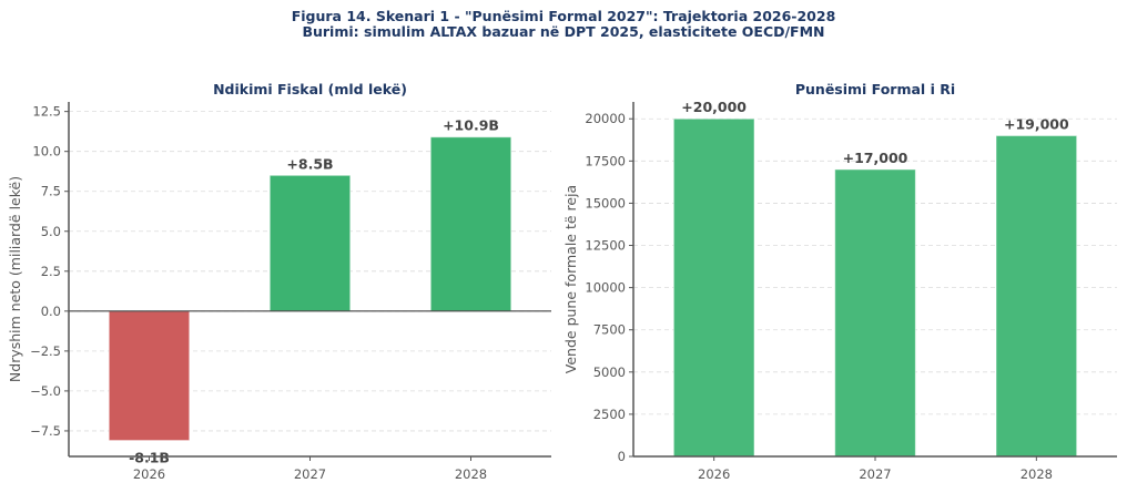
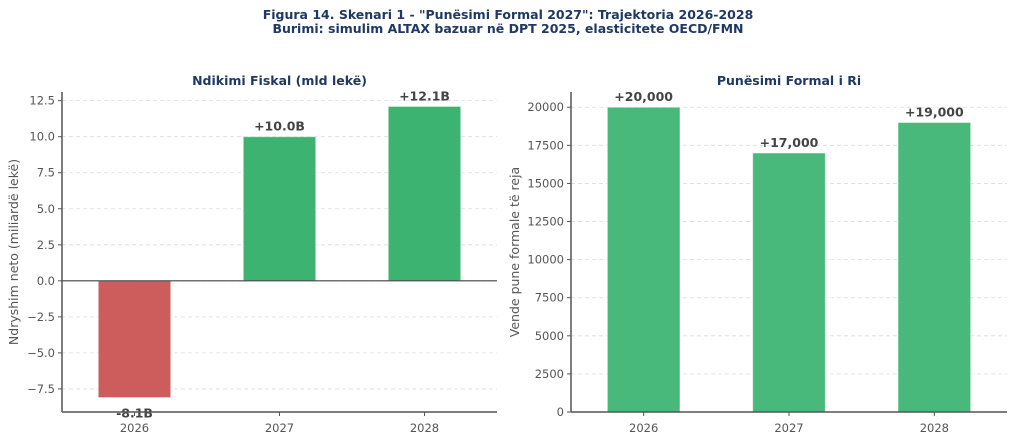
Ndikimi Fiskal (mld lekë)/2027: +8.5B -> +10.0B
Ndikimi Fiskal (mld lekë)/2028: +10.9B -> +12.1B
